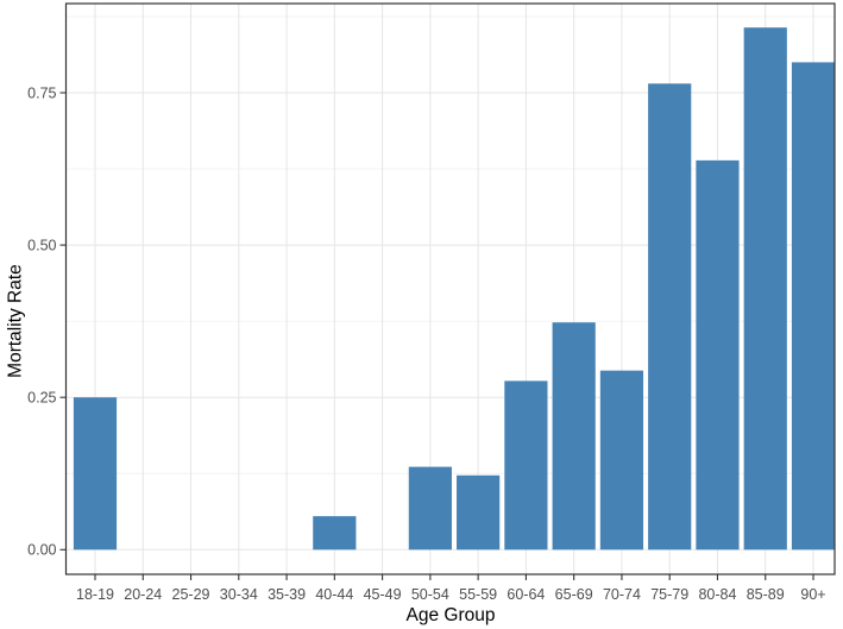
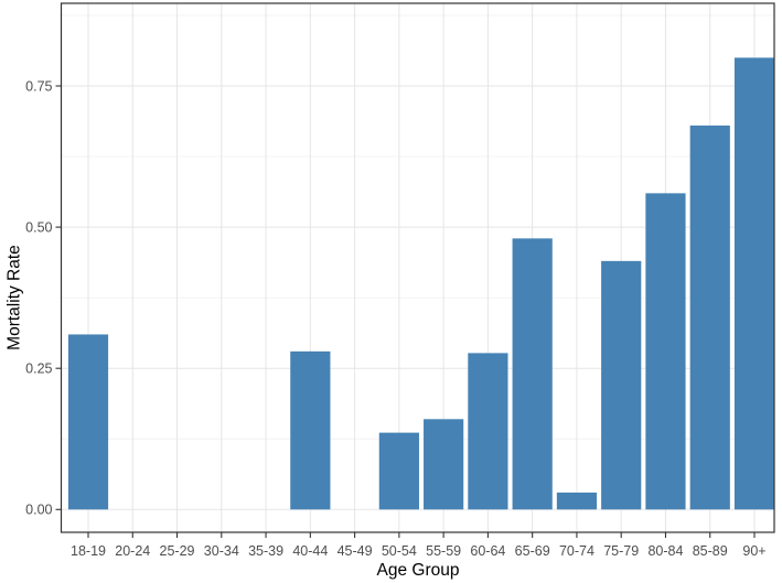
18-19: 0.25 -> 0.31
40-44: 0.06 -> 0.28
55-59: 0.12 -> 0.16
65-69: 0.37 -> 0.48
70-74: 0.29 -> 0.03
75-79: 0.77 -> 0.44
80-84: 0.64 -> 0.56
85-89: 0.86 -> 0.68
